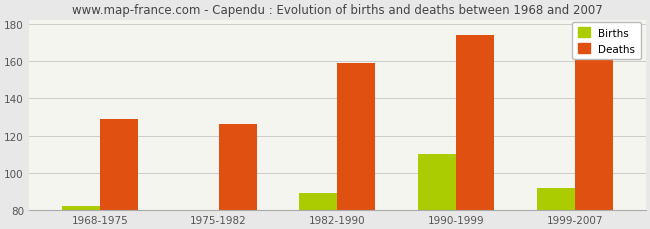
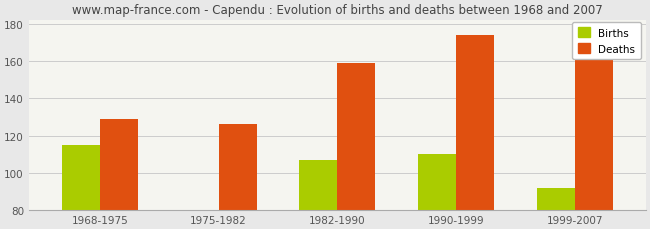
Births/1968-1975: 82 -> 115
Births/1982-1990: 89 -> 107
